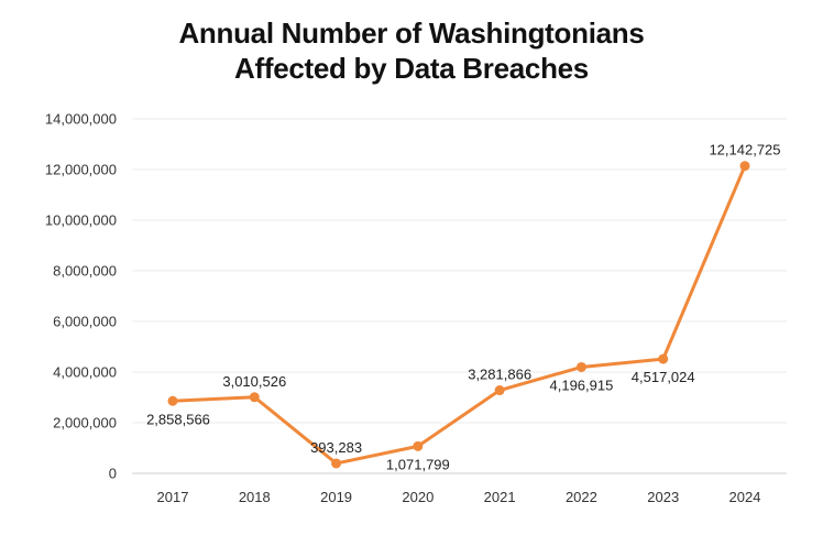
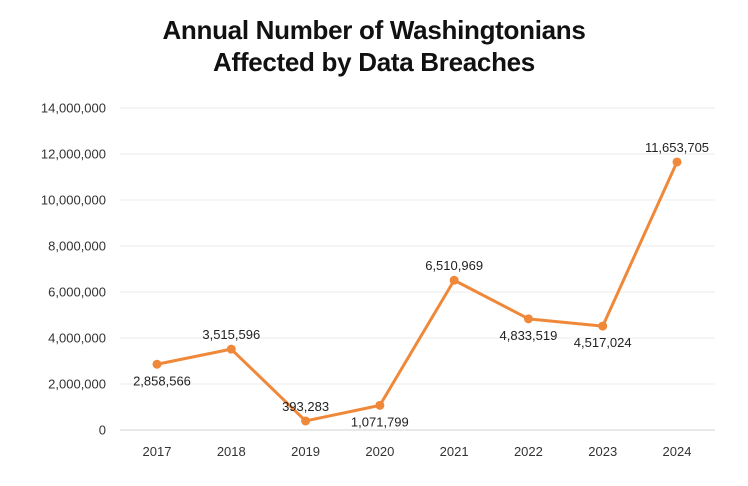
2018: 3,010,526 -> 3,515,596
2021: 3,281,866 -> 6,510,969
2022: 4,196,915 -> 4,833,519
2024: 12,142,725 -> 11,653,705
